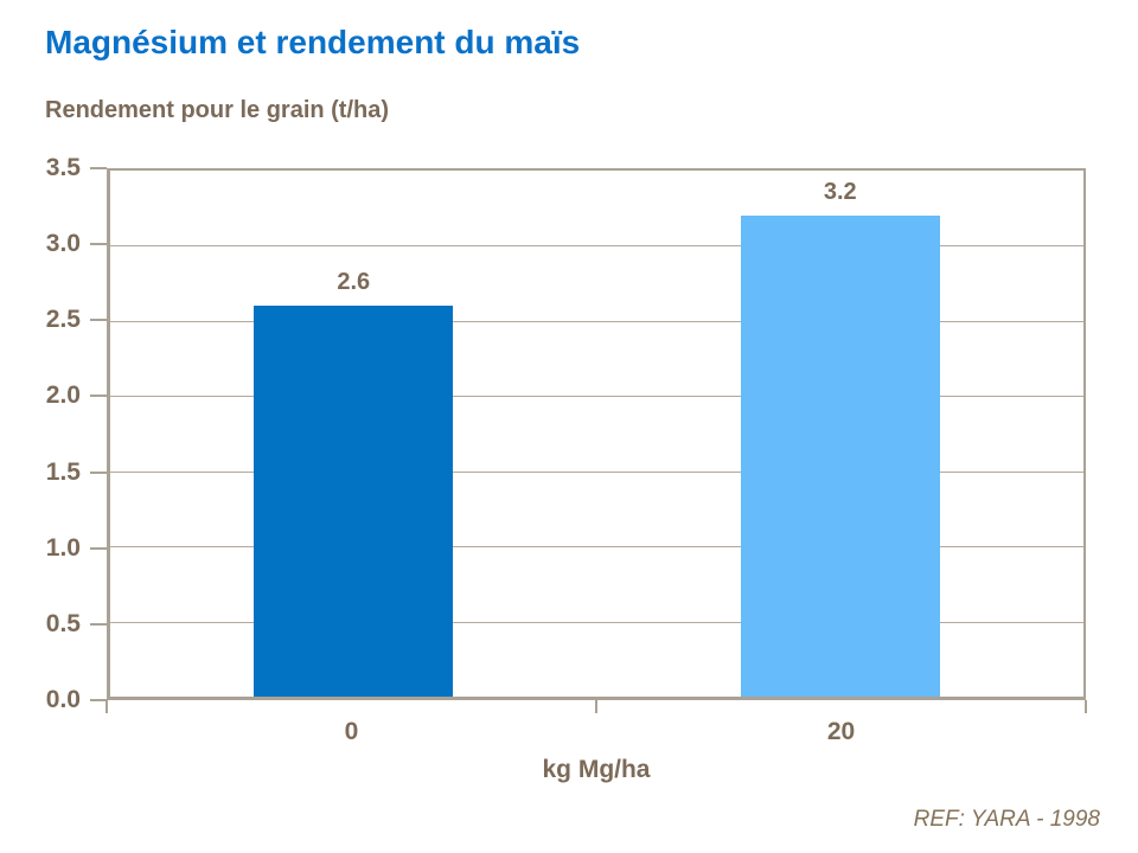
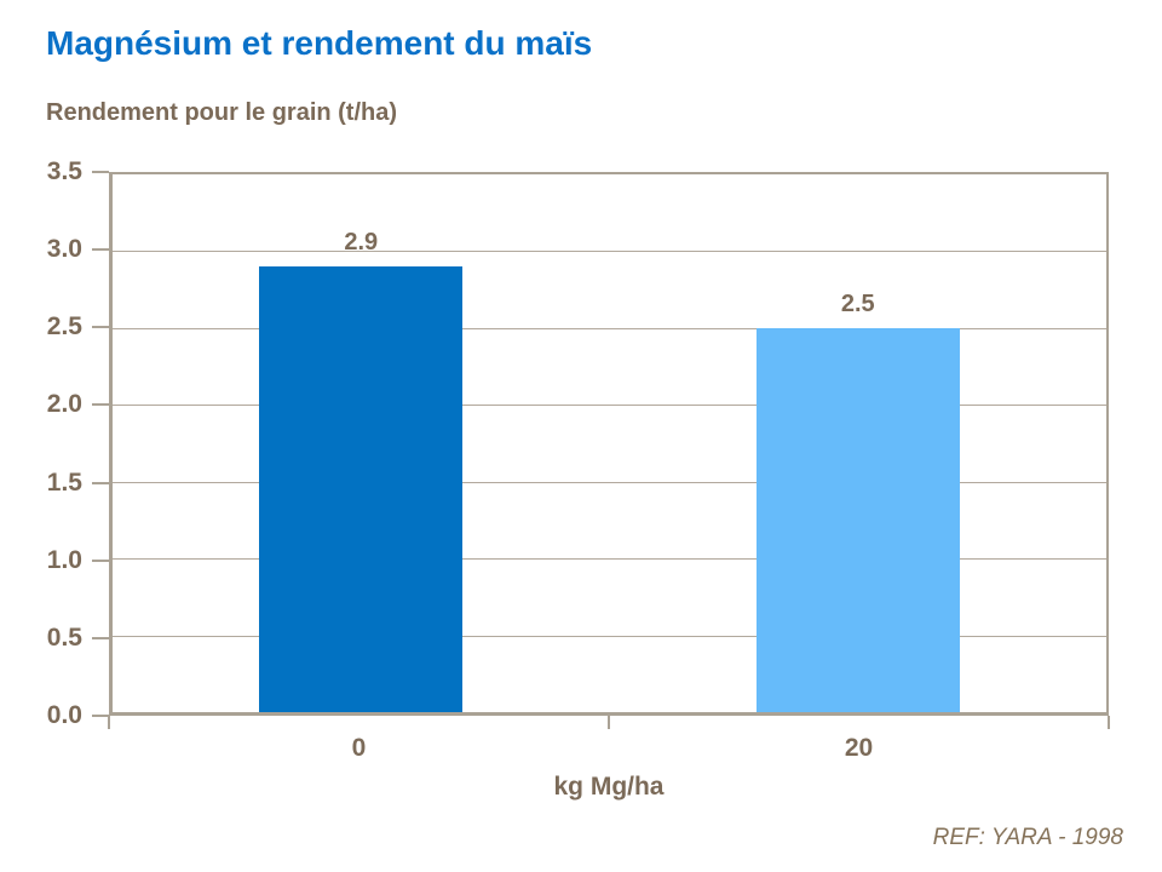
0: 2.6 -> 2.9
20: 3.2 -> 2.5
